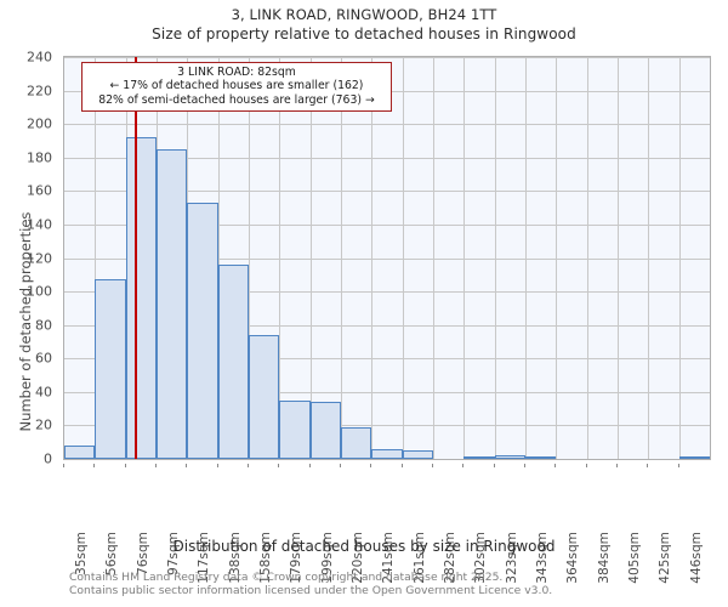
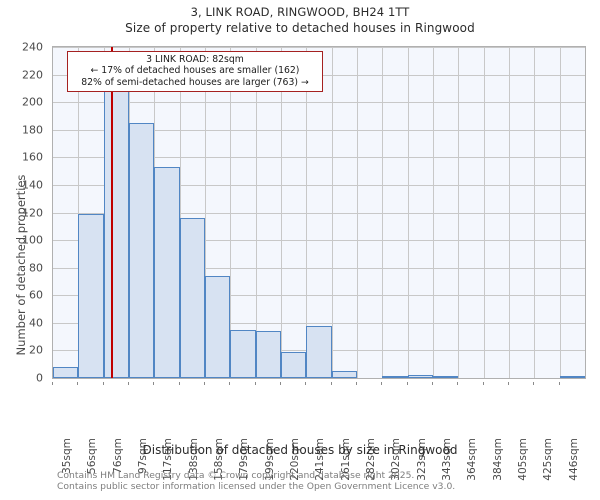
56sqm: 107 -> 119
76sqm: 192 -> 208
241sqm: 6 -> 38
